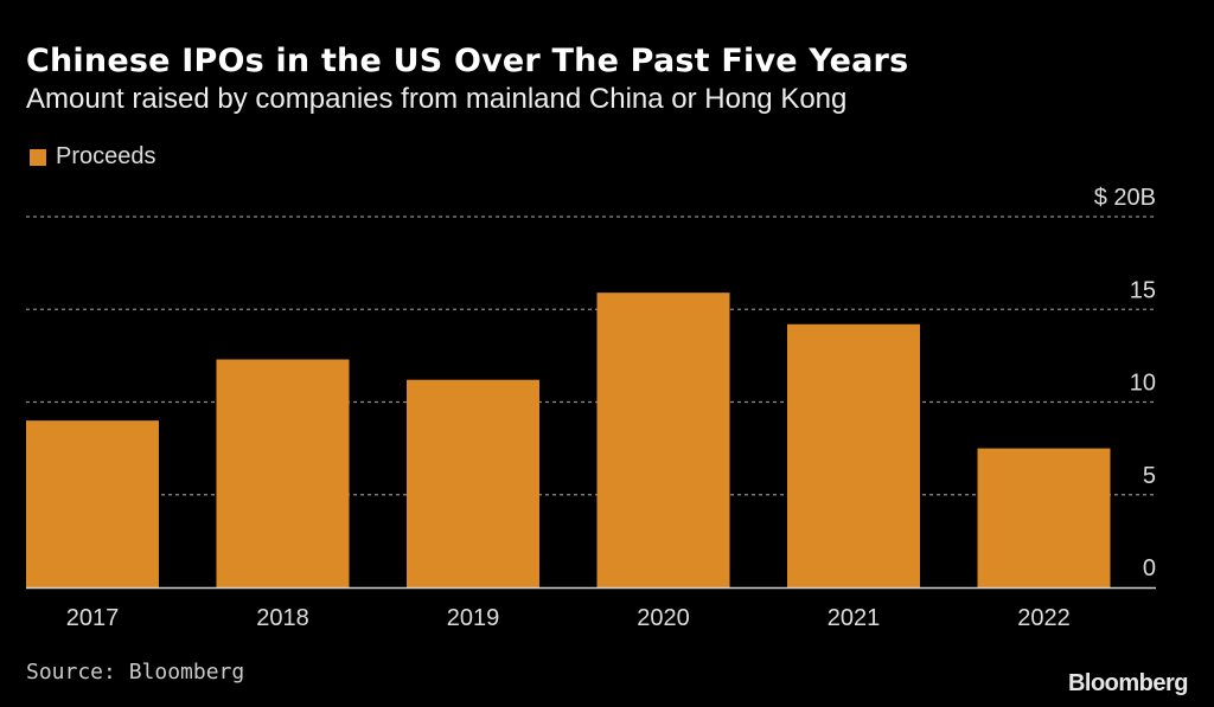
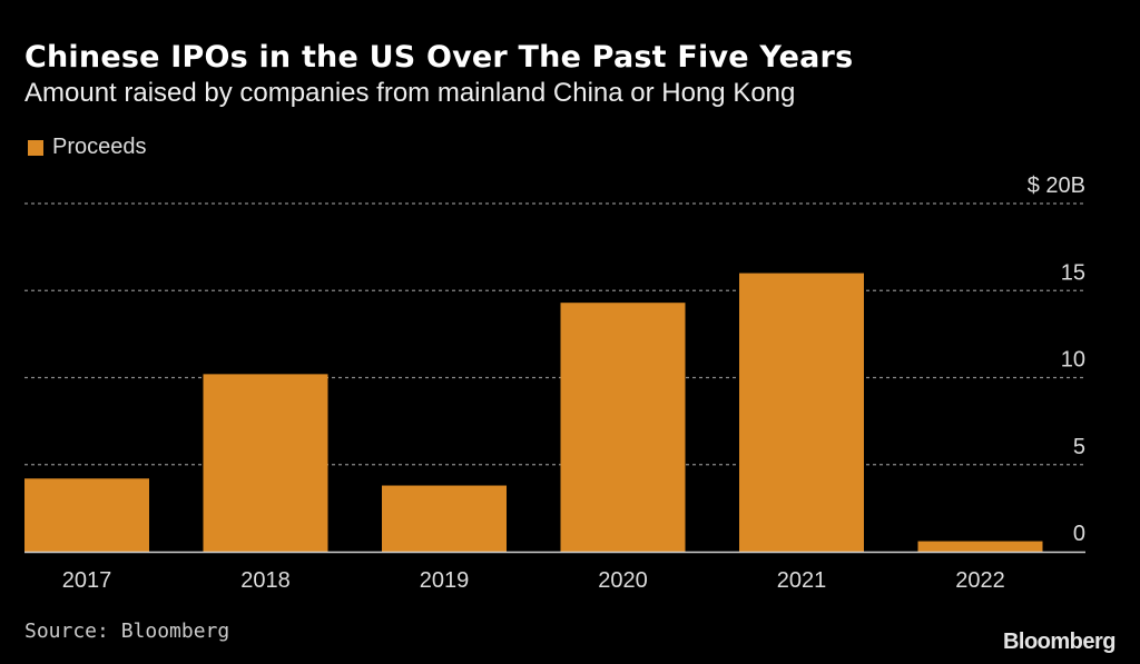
2017: 9.0 -> 4.2
2018: 12.3 -> 10.2
2019: 11.2 -> 3.8
2020: 15.9 -> 14.3
2021: 14.2 -> 16.0
2022: 7.5 -> 0.6
